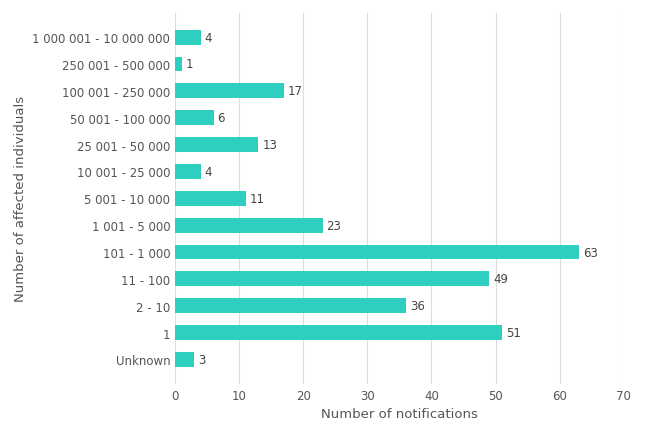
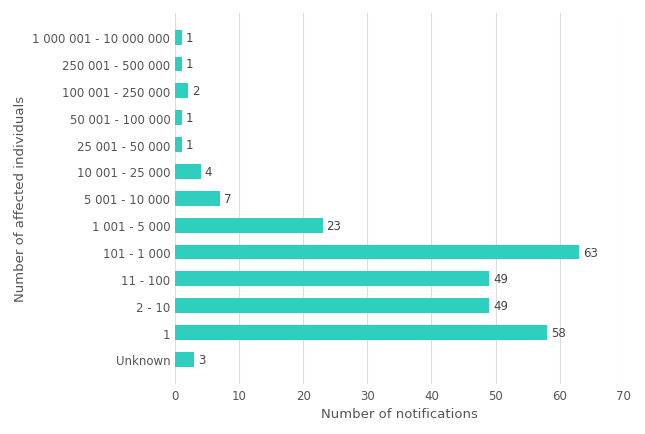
1 000 001 - 10 000 000: 4 -> 1
100 001 - 250 000: 17 -> 2
50 001 - 100 000: 6 -> 1
25 001 - 50 000: 13 -> 1
5 001 - 10 000: 11 -> 7
2 - 10: 36 -> 49
1: 51 -> 58
